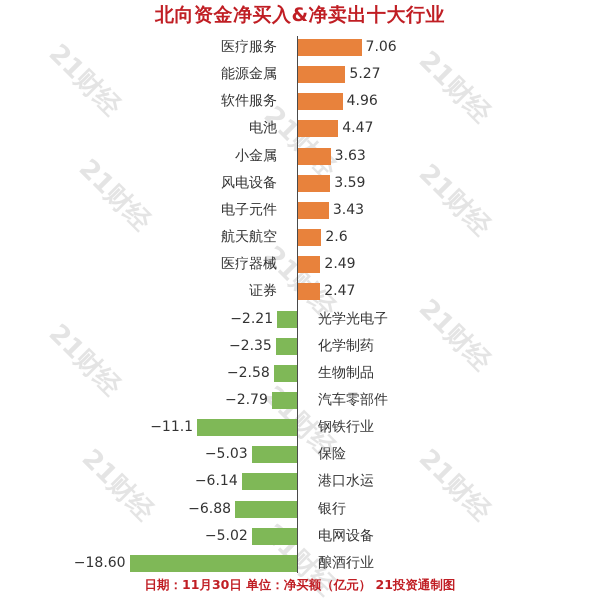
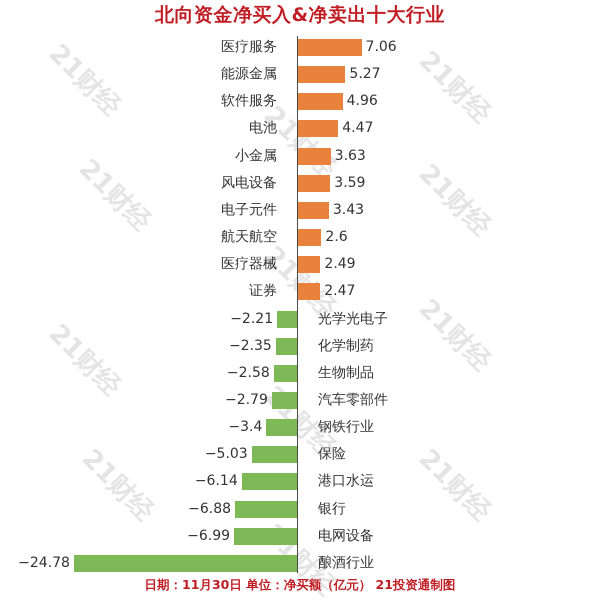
钢铁行业: −11.1 -> −3.4
电网设备: −5.02 -> −6.99
酿酒行业: −18.60 -> −24.78
